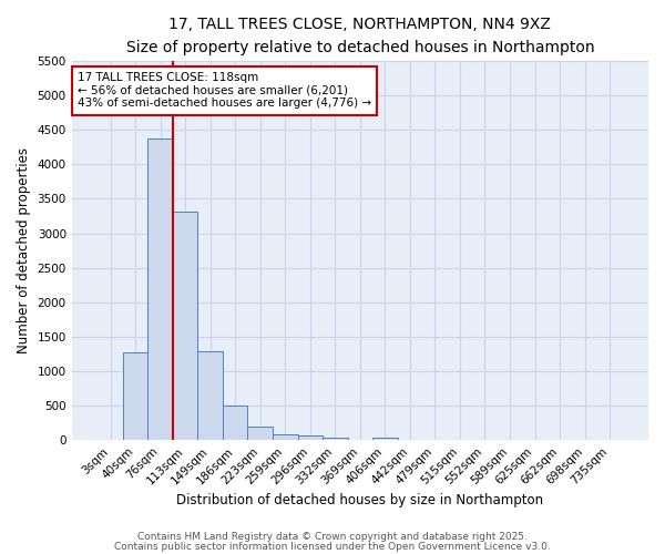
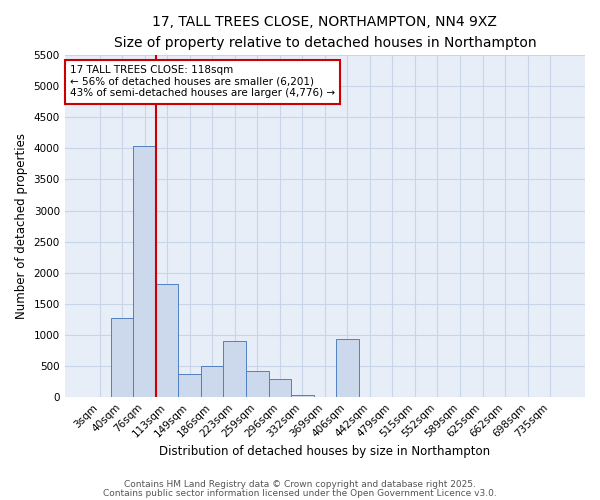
76sqm: 4370 -> 4040
113sqm: 3320 -> 1820
149sqm: 1290 -> 380
223sqm: 200 -> 900
259sqm: 90 -> 420
296sqm: 60 -> 300
406sqm: 40 -> 940
